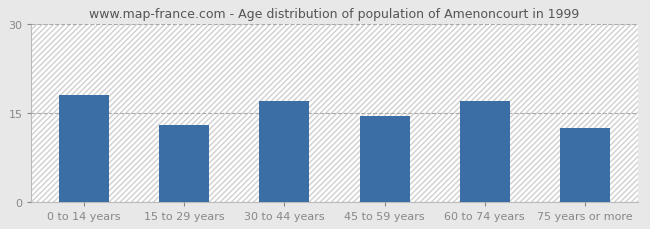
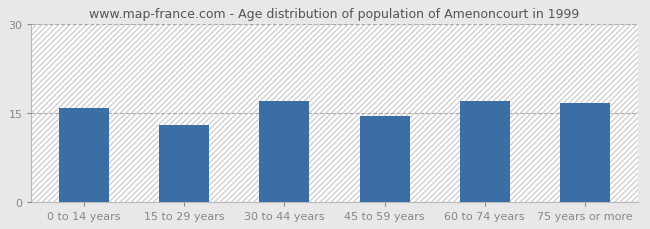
0 to 14 years: 18.0 -> 15.8
75 years or more: 12.5 -> 16.6
